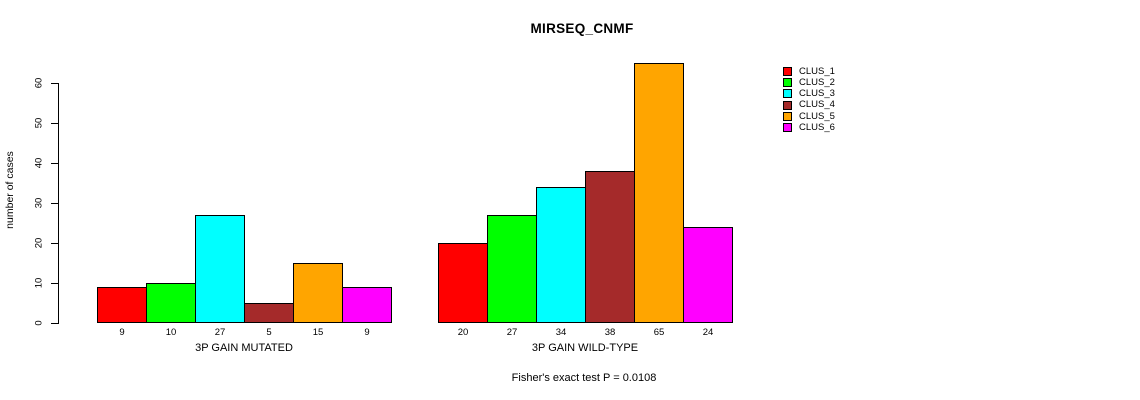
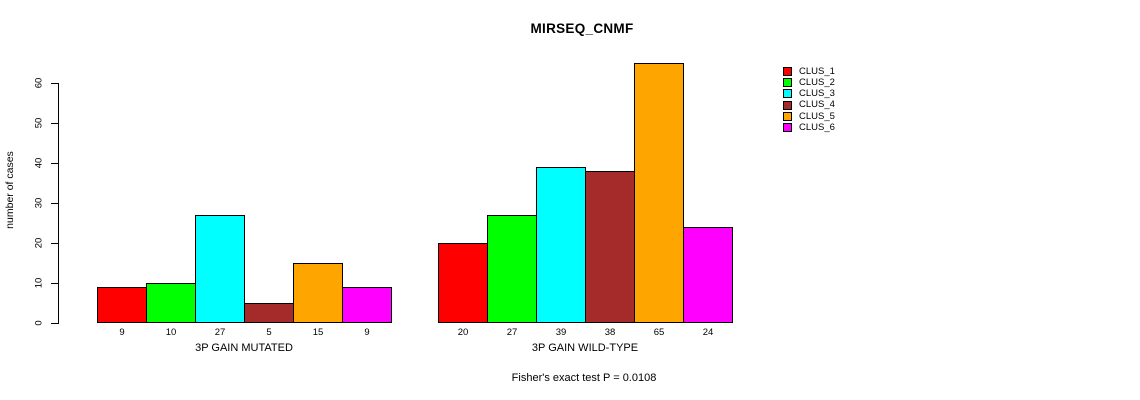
CLUS_3/3P GAIN WILD-TYPE: 34 -> 39
